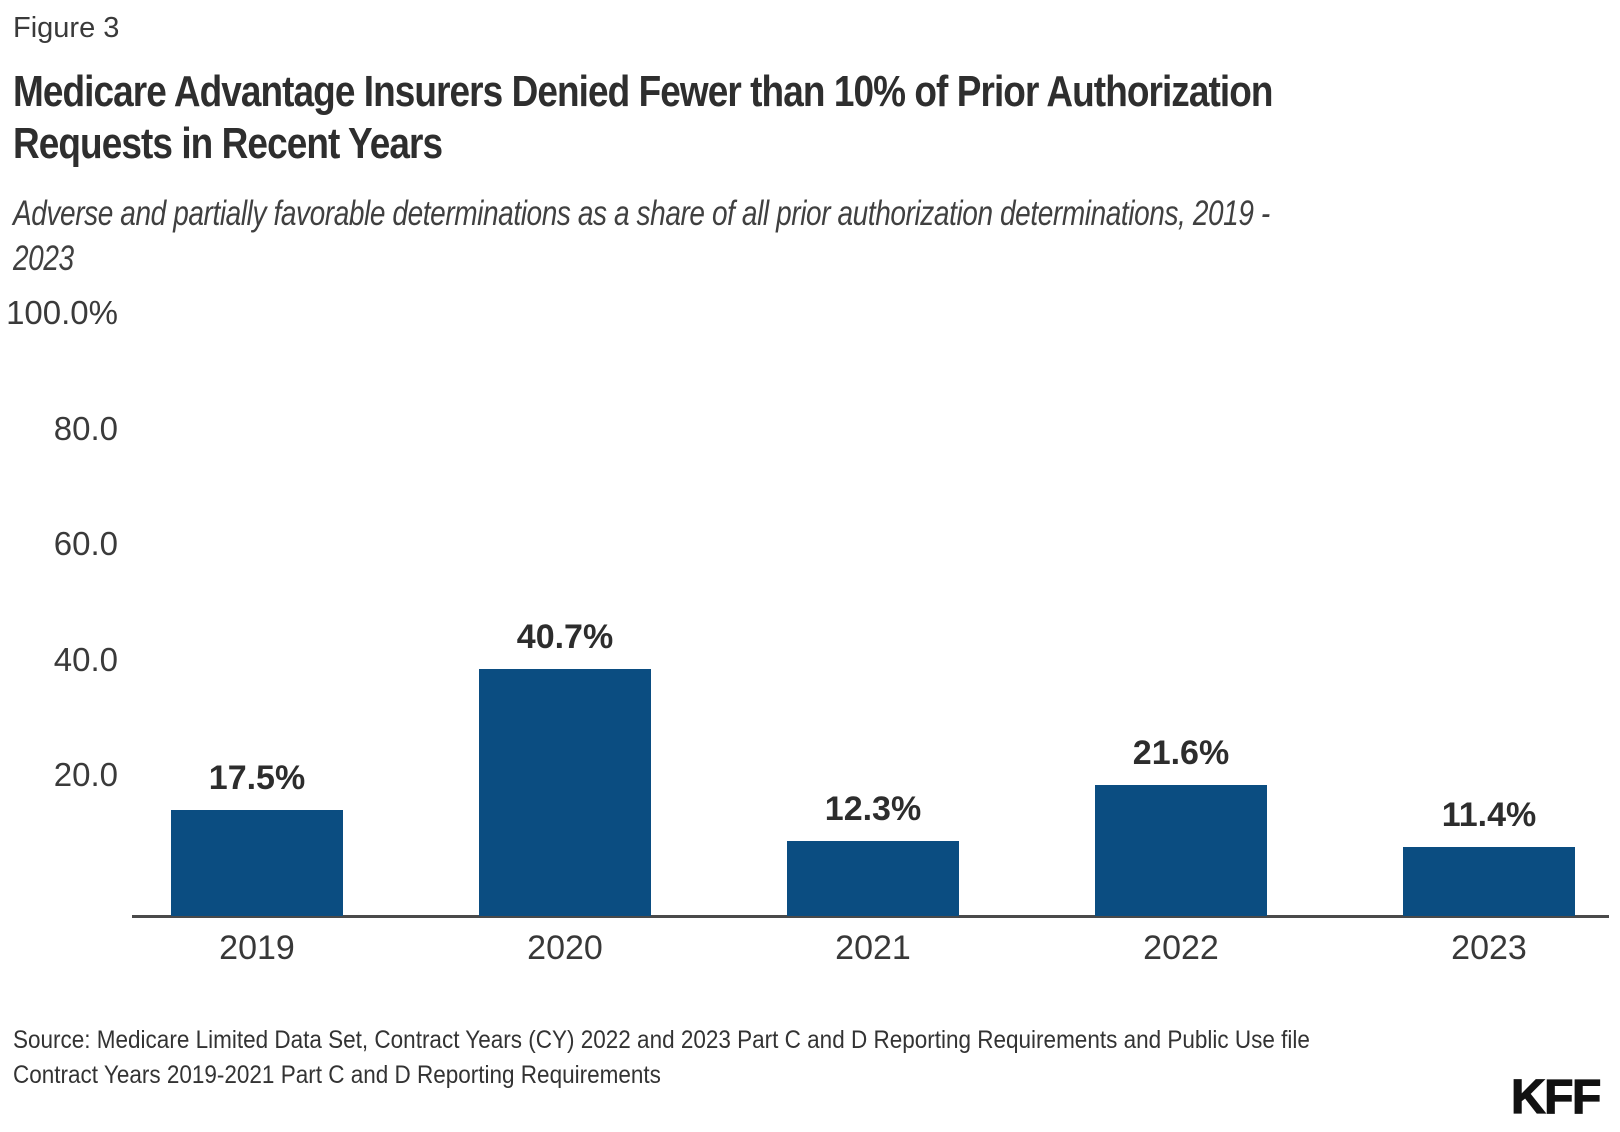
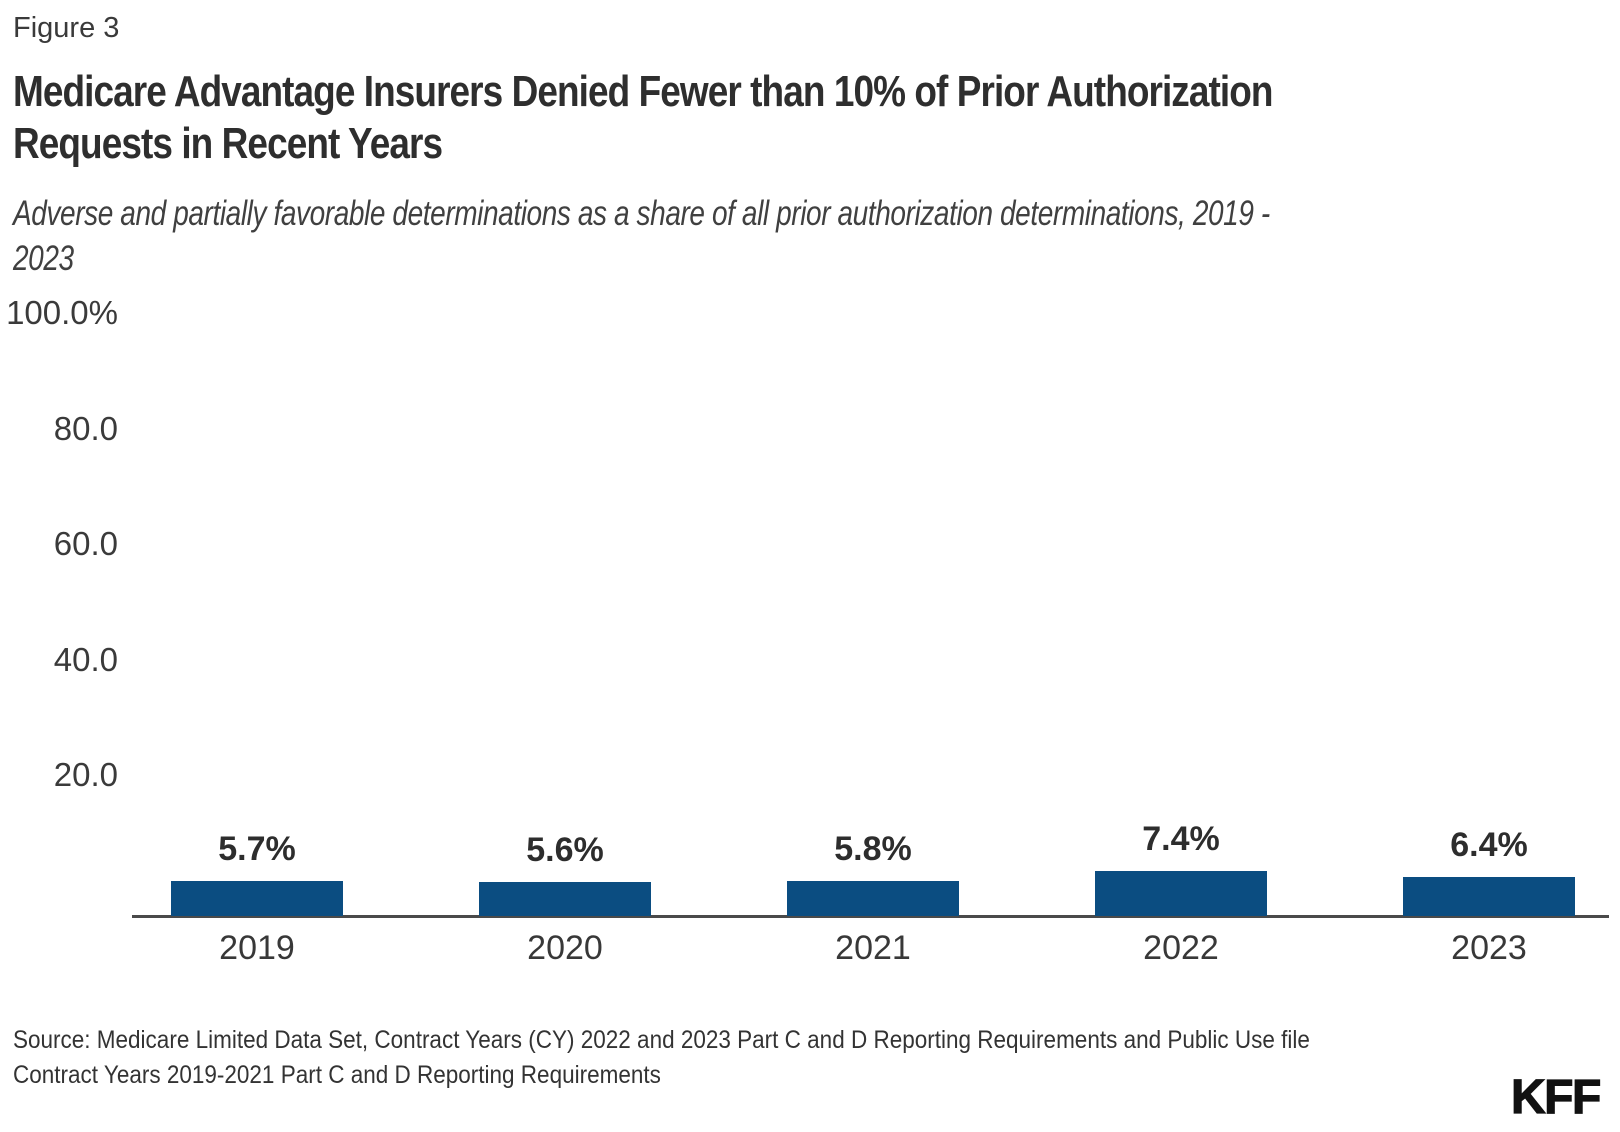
2019: 17.5% -> 5.7%
2020: 40.7% -> 5.6%
2021: 12.3% -> 5.8%
2022: 21.6% -> 7.4%
2023: 11.4% -> 6.4%
